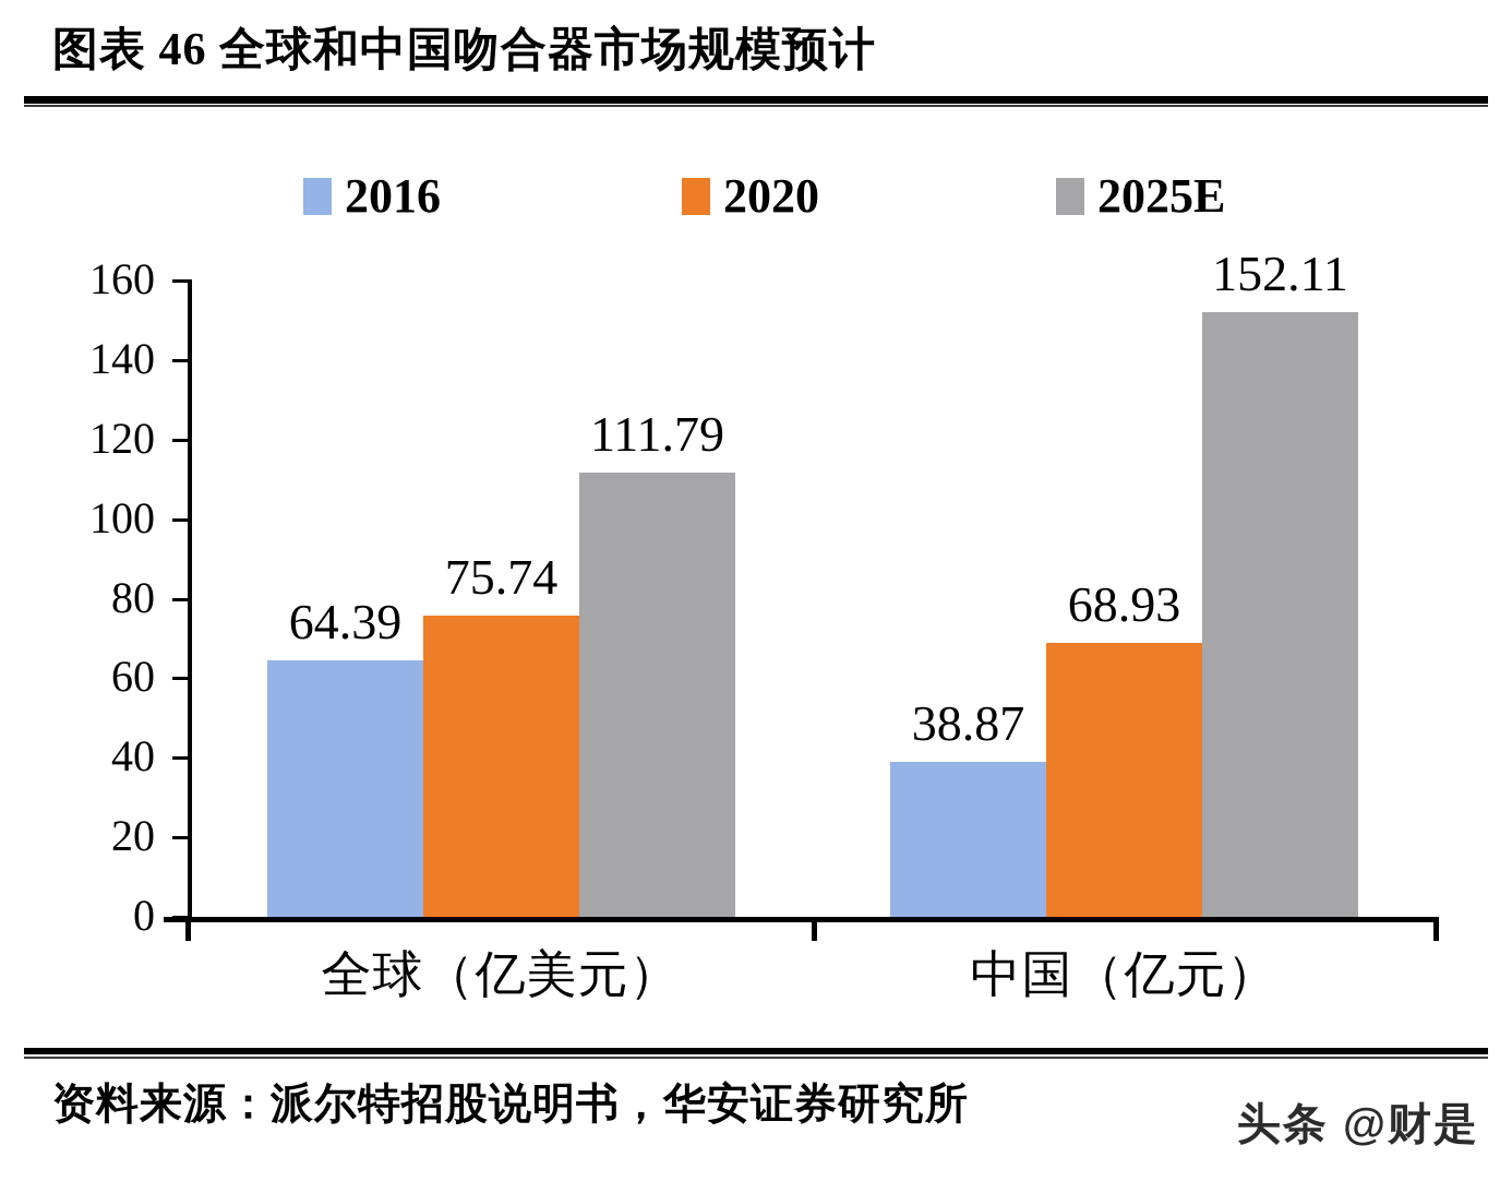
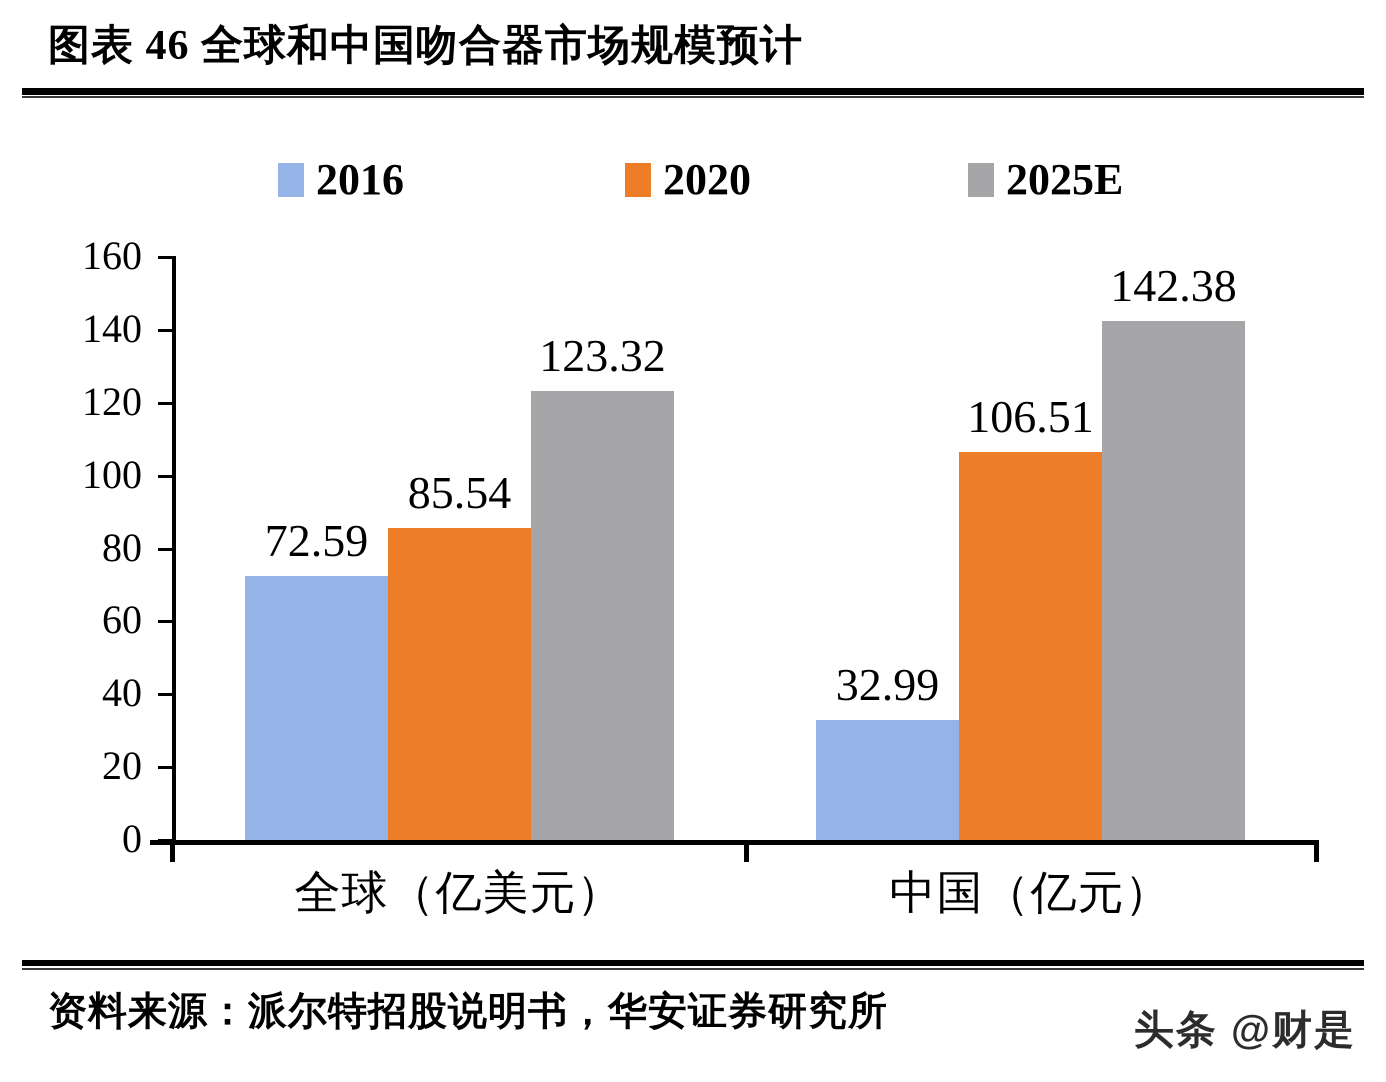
2016/全球（亿美元）: 64.39 -> 72.59
2020/全球（亿美元）: 75.74 -> 85.54
2025E/全球（亿美元）: 111.79 -> 123.32
2016/中国（亿元）: 38.87 -> 32.99
2020/中国（亿元）: 68.93 -> 106.51
2025E/中国（亿元）: 152.11 -> 142.38
